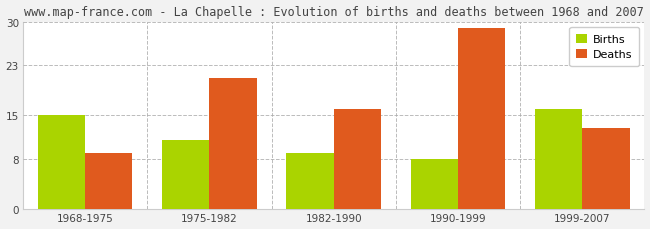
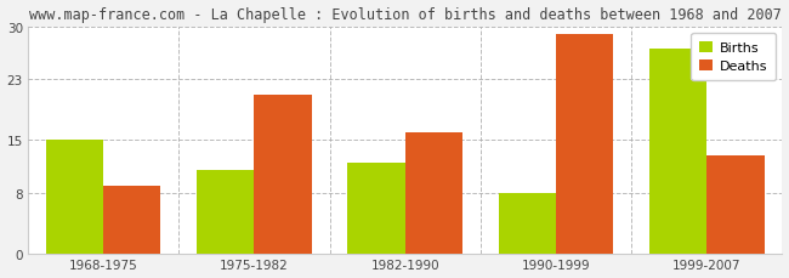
Births/1982-1990: 9 -> 12
Births/1999-2007: 16 -> 27
